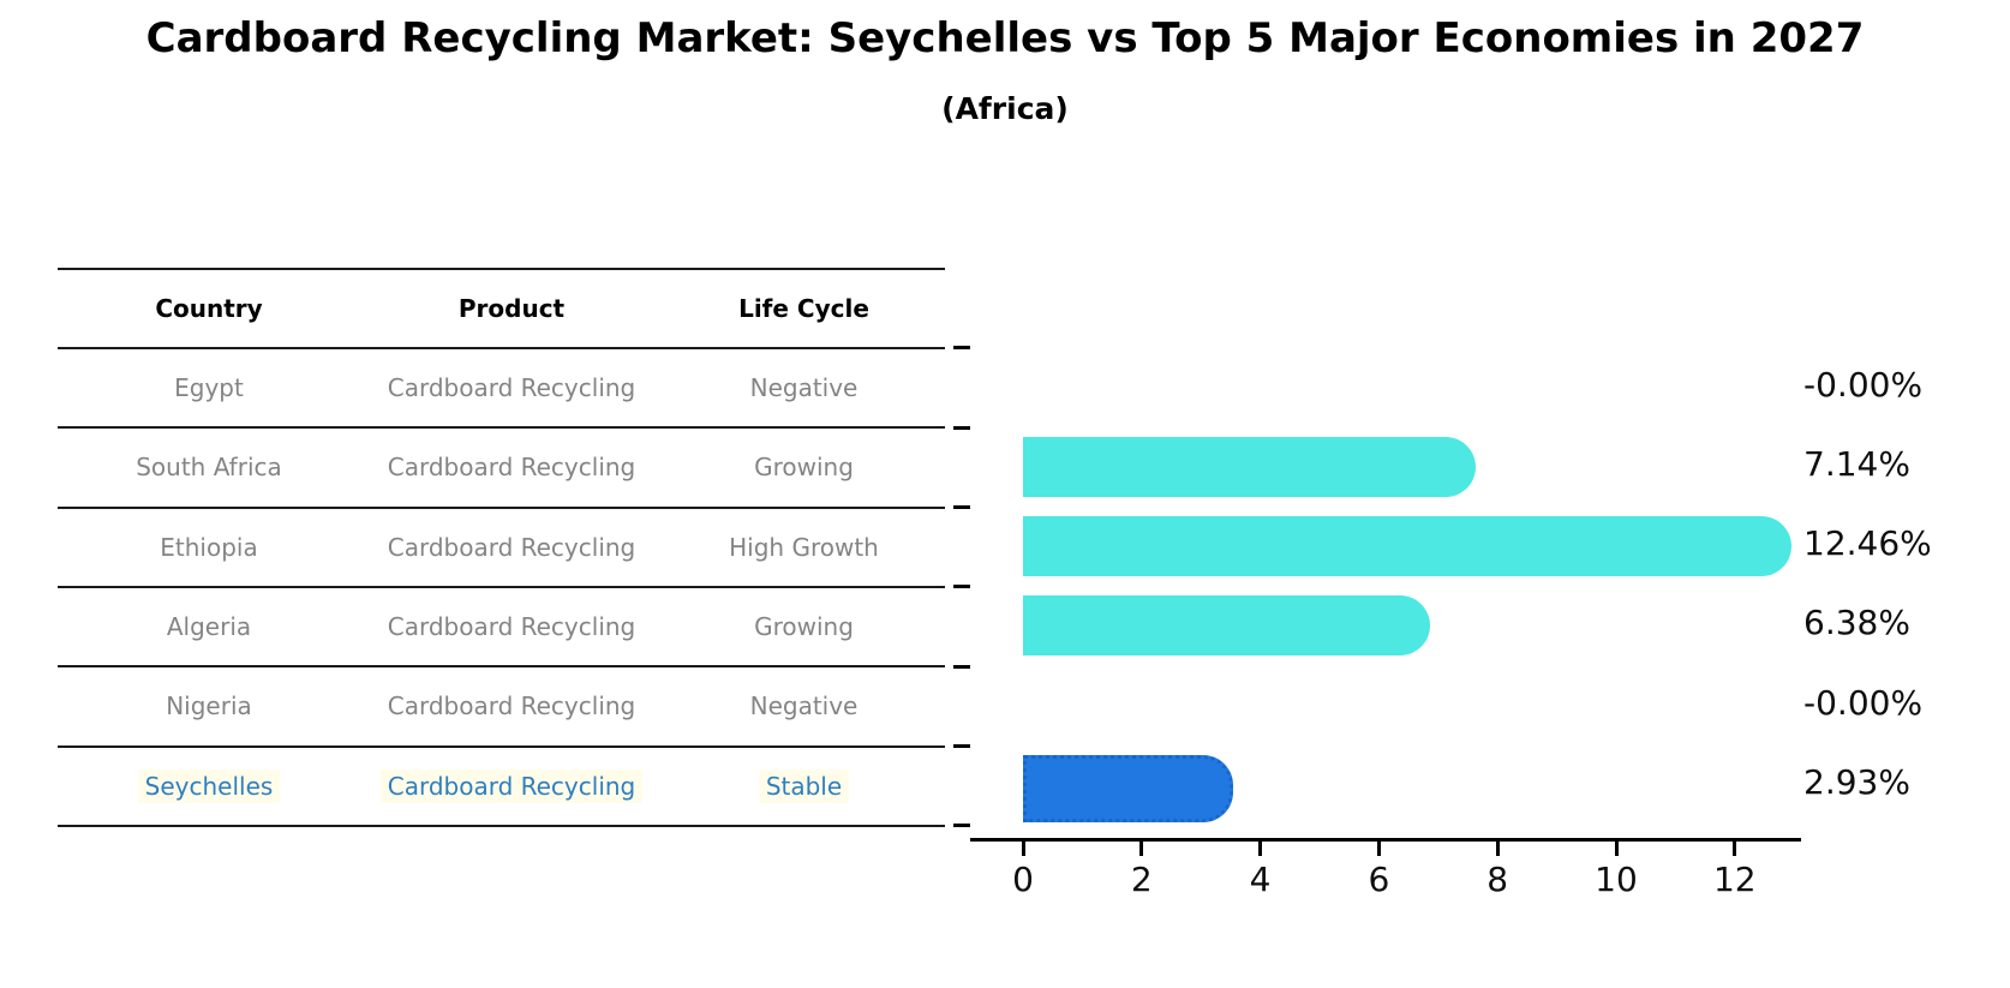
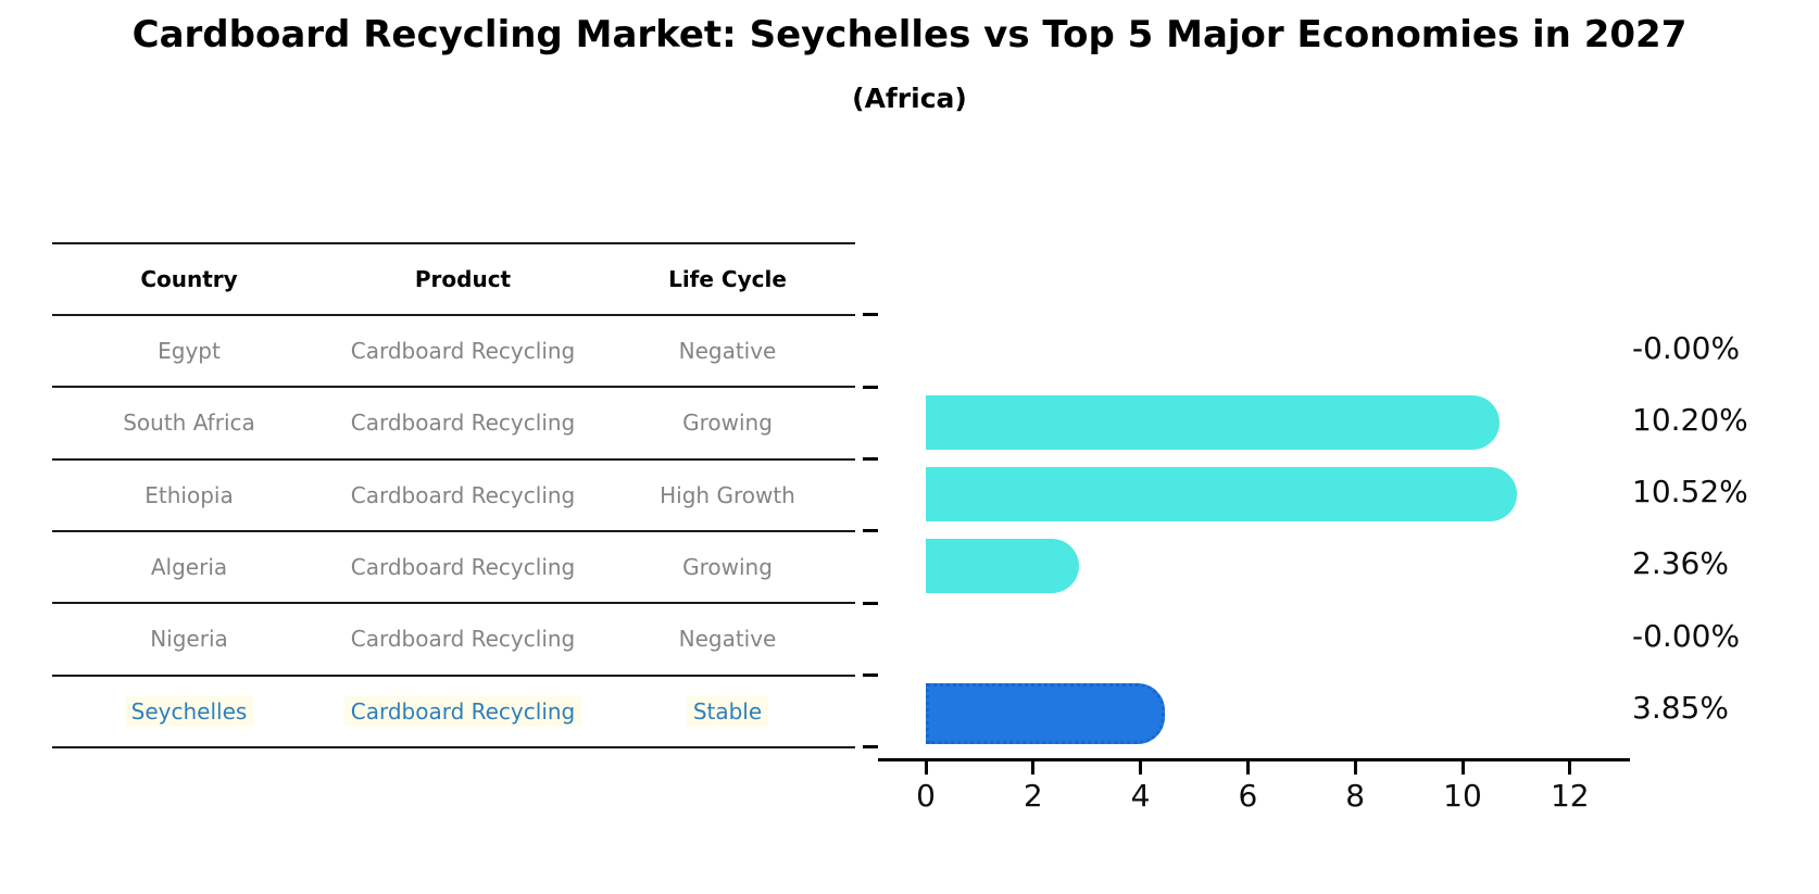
South Africa: 7.14% -> 10.20%
Ethiopia: 12.46% -> 10.52%
Algeria: 6.38% -> 2.36%
Seychelles: 2.93% -> 3.85%
